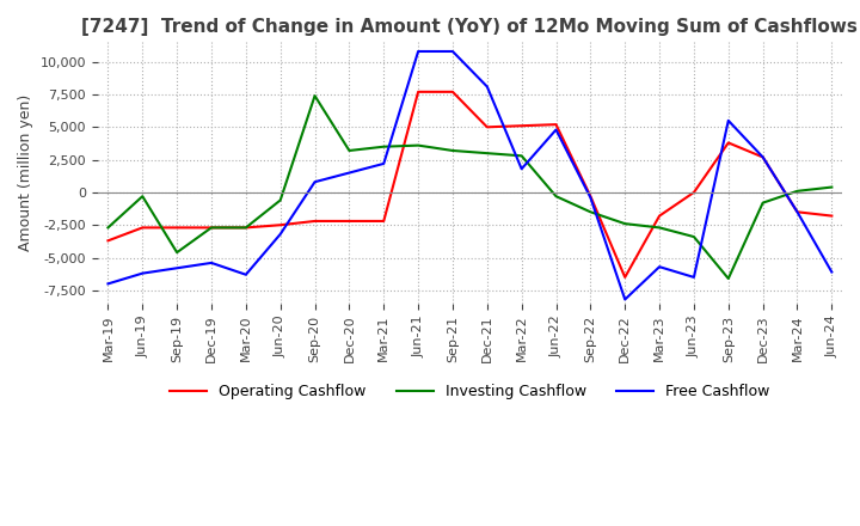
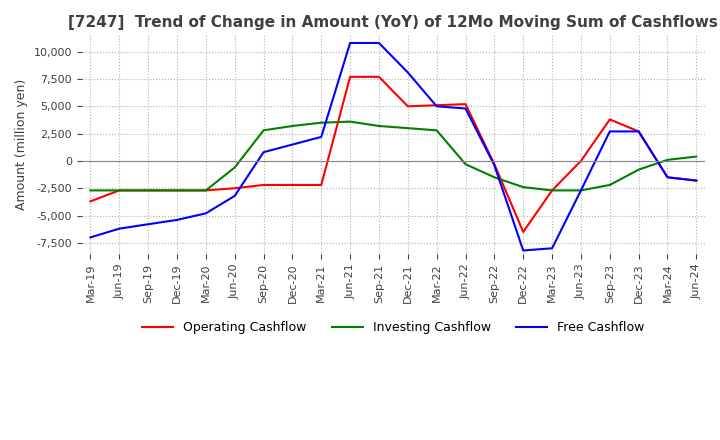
Investing Cashflow/Jun-19: -300 -> -2,700
Investing Cashflow/Sep-19: -4,600 -> -2,700
Free Cashflow/Mar-20: -6,300 -> -4,800
Investing Cashflow/Sep-20: 7,400 -> 2,800
Free Cashflow/Mar-22: 1,800 -> 5,000
Operating Cashflow/Mar-23: -1,800 -> -2,700
Free Cashflow/Mar-23: -5,700 -> -8,000
Investing Cashflow/Jun-23: -3,400 -> -2,700
Free Cashflow/Jun-23: -6,500 -> -2,700
Investing Cashflow/Sep-23: -6,600 -> -2,200
Free Cashflow/Sep-23: 5,500 -> 2,700
Free Cashflow/Jun-24: -6,100 -> -1,800
